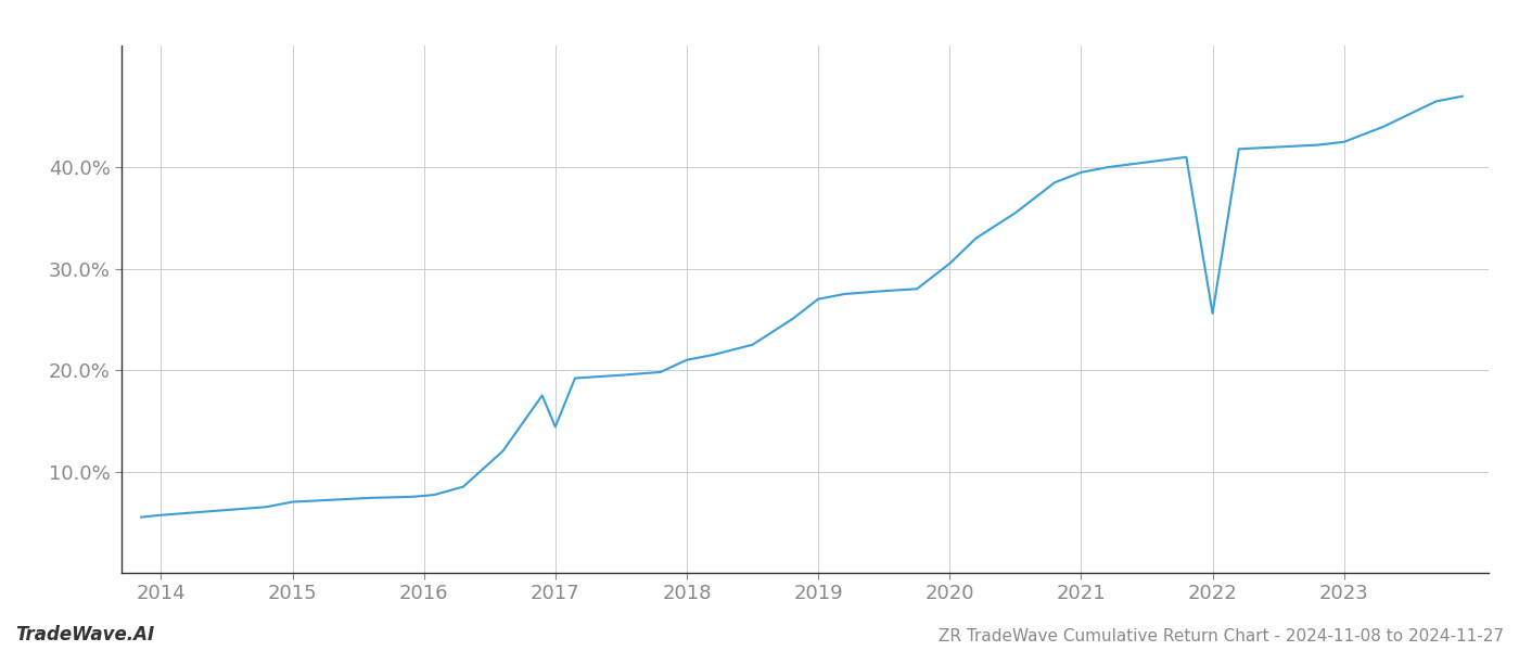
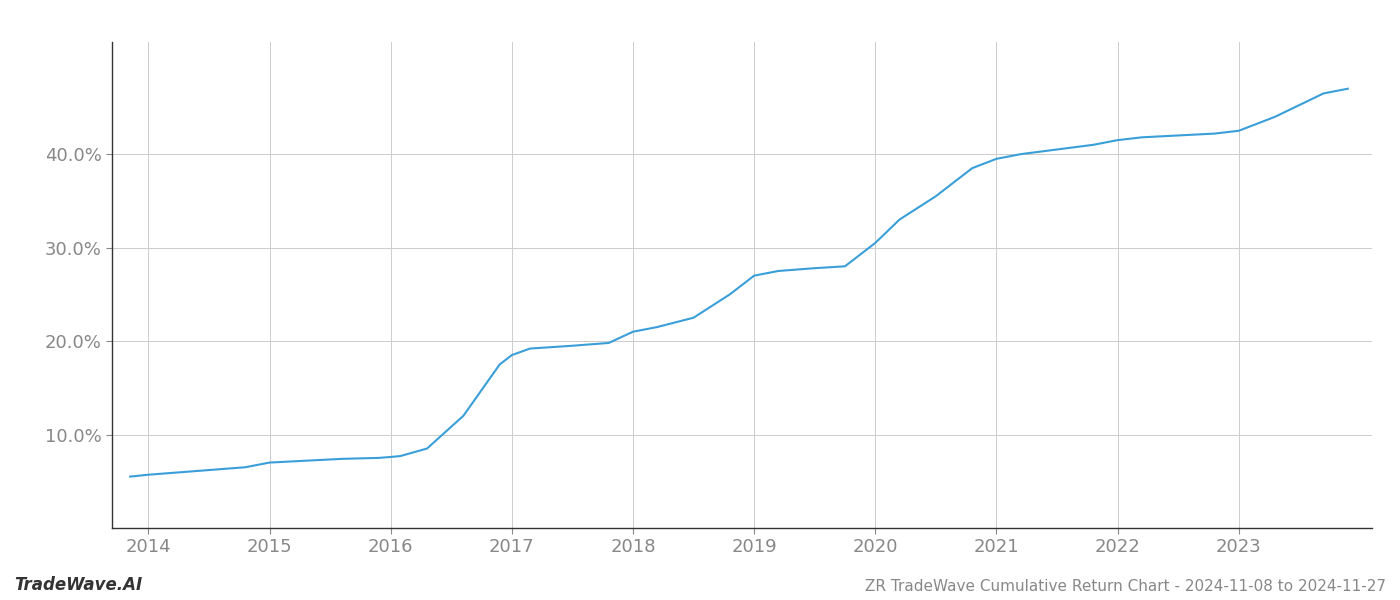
2017: 14.4% -> 18.5%
2022: 25.6% -> 41.5%
